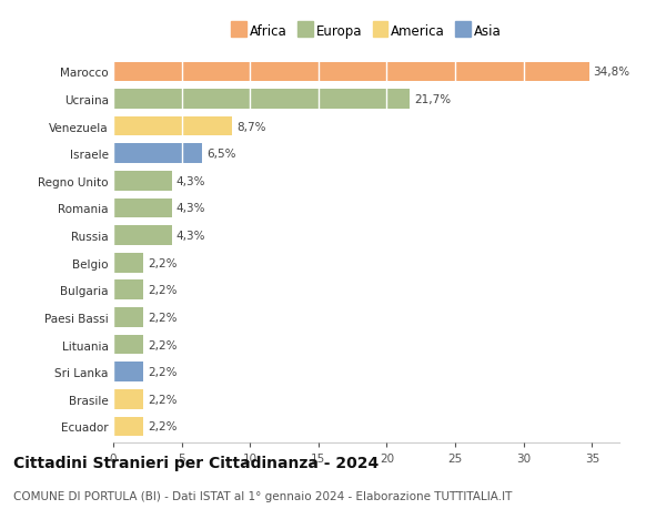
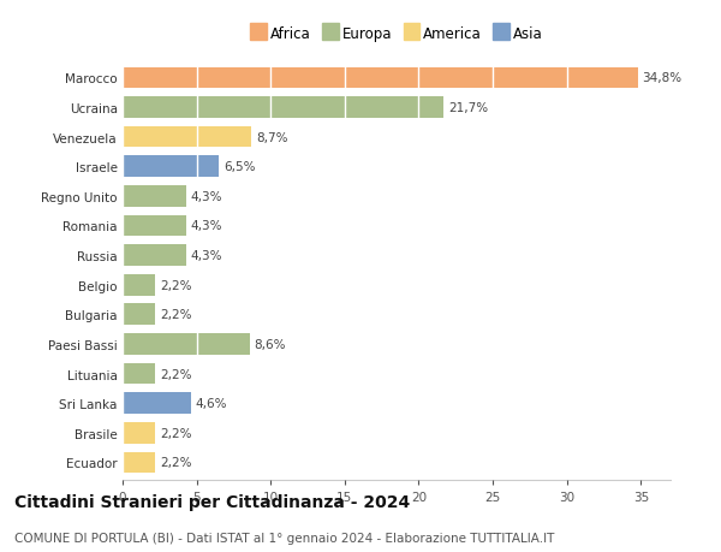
Paesi Bassi: 2,2% -> 8,6%
Sri Lanka: 2,2% -> 4,6%
